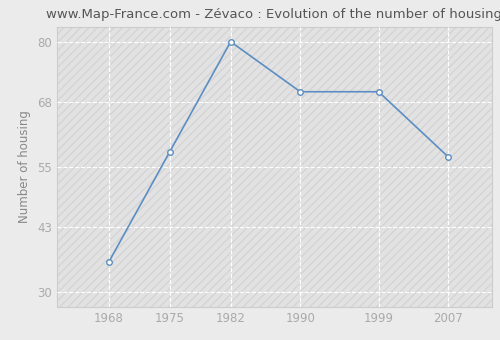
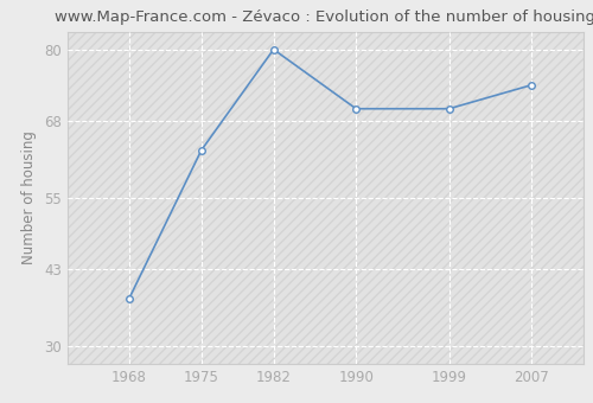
1968: 36 -> 38
1975: 58 -> 63
2007: 57 -> 74
